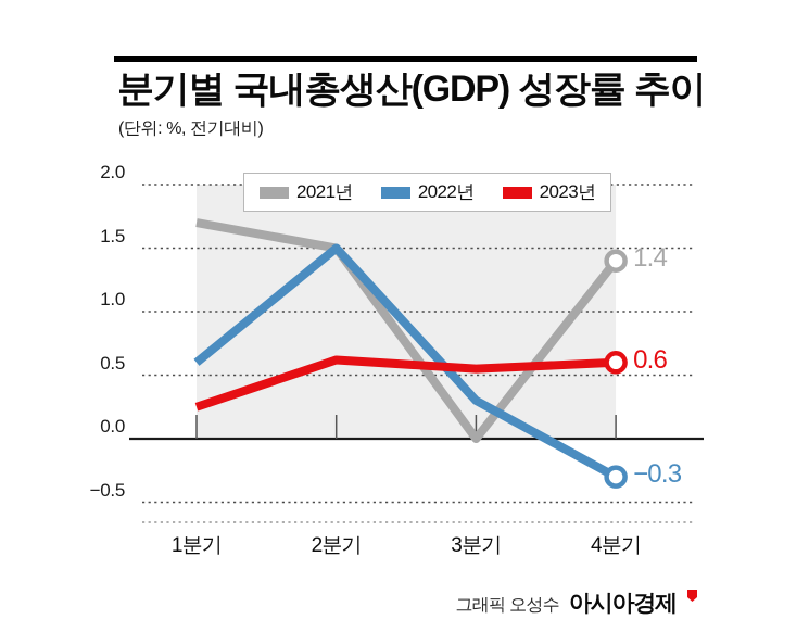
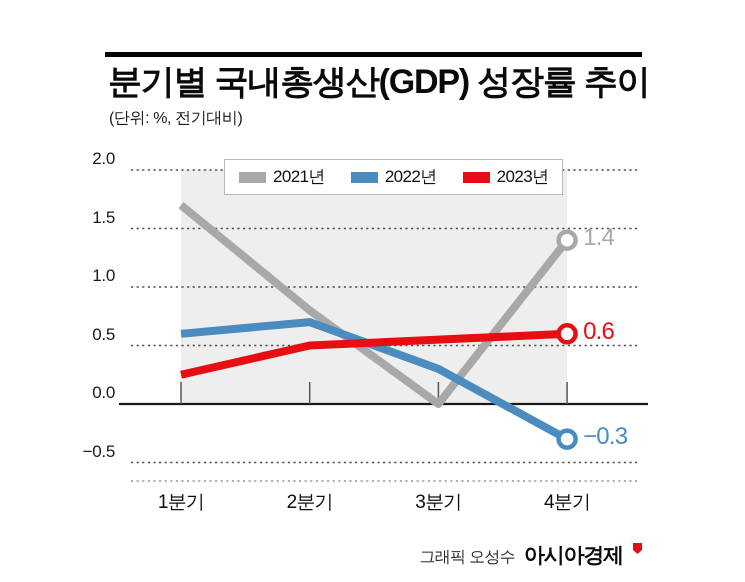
2021년/2분기: 1.5 -> 0.8
2022년/2분기: 1.5 -> 0.7
2023년/2분기: 0.62 -> 0.50
